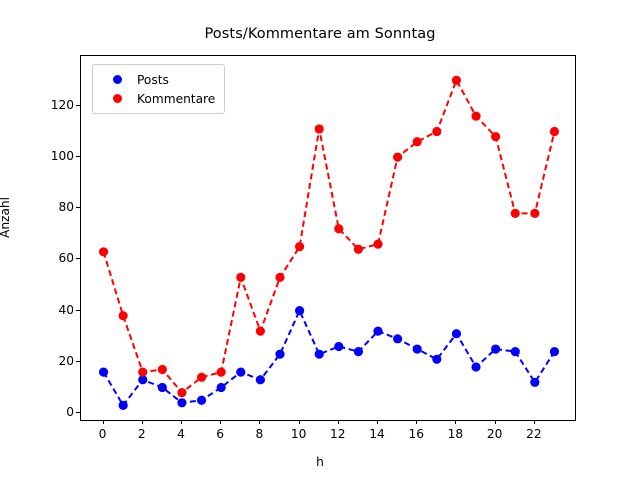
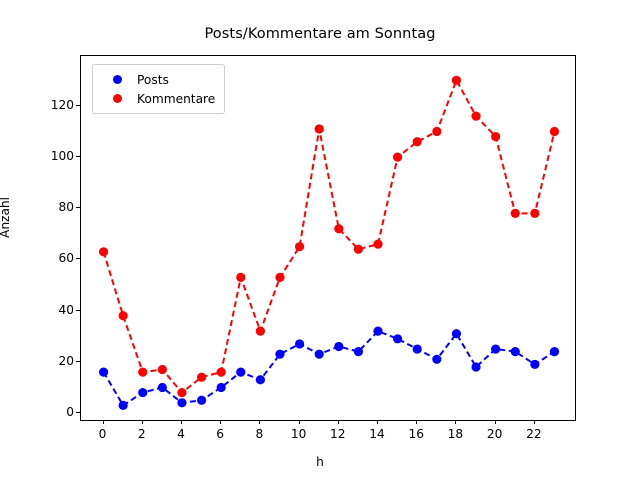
Posts/2: 13 -> 8
Posts/10: 40 -> 27
Posts/22: 12 -> 19
